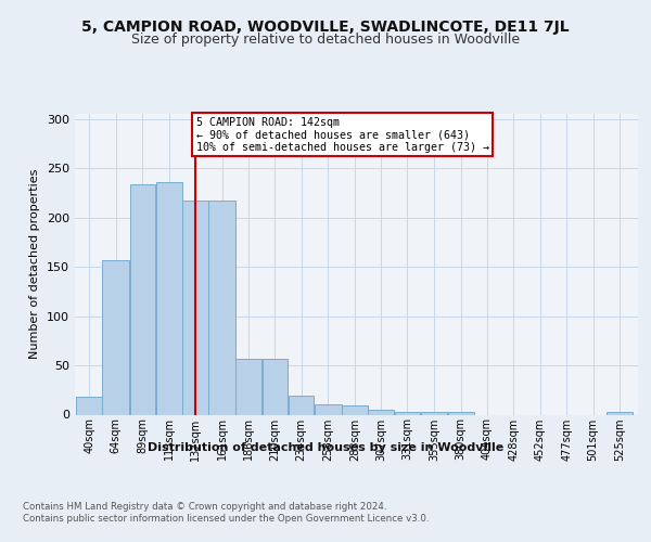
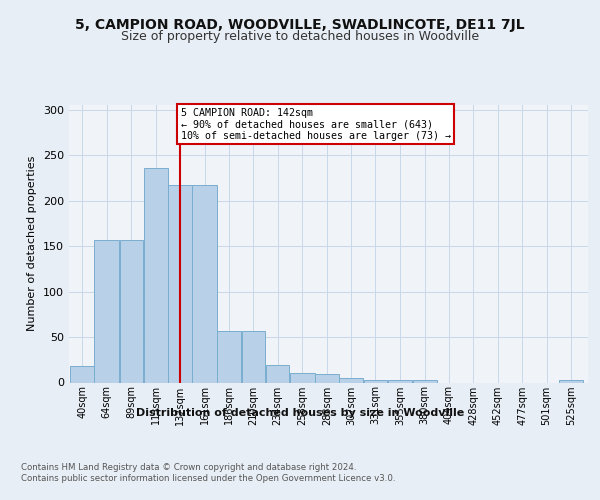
89sqm: 234 -> 157
